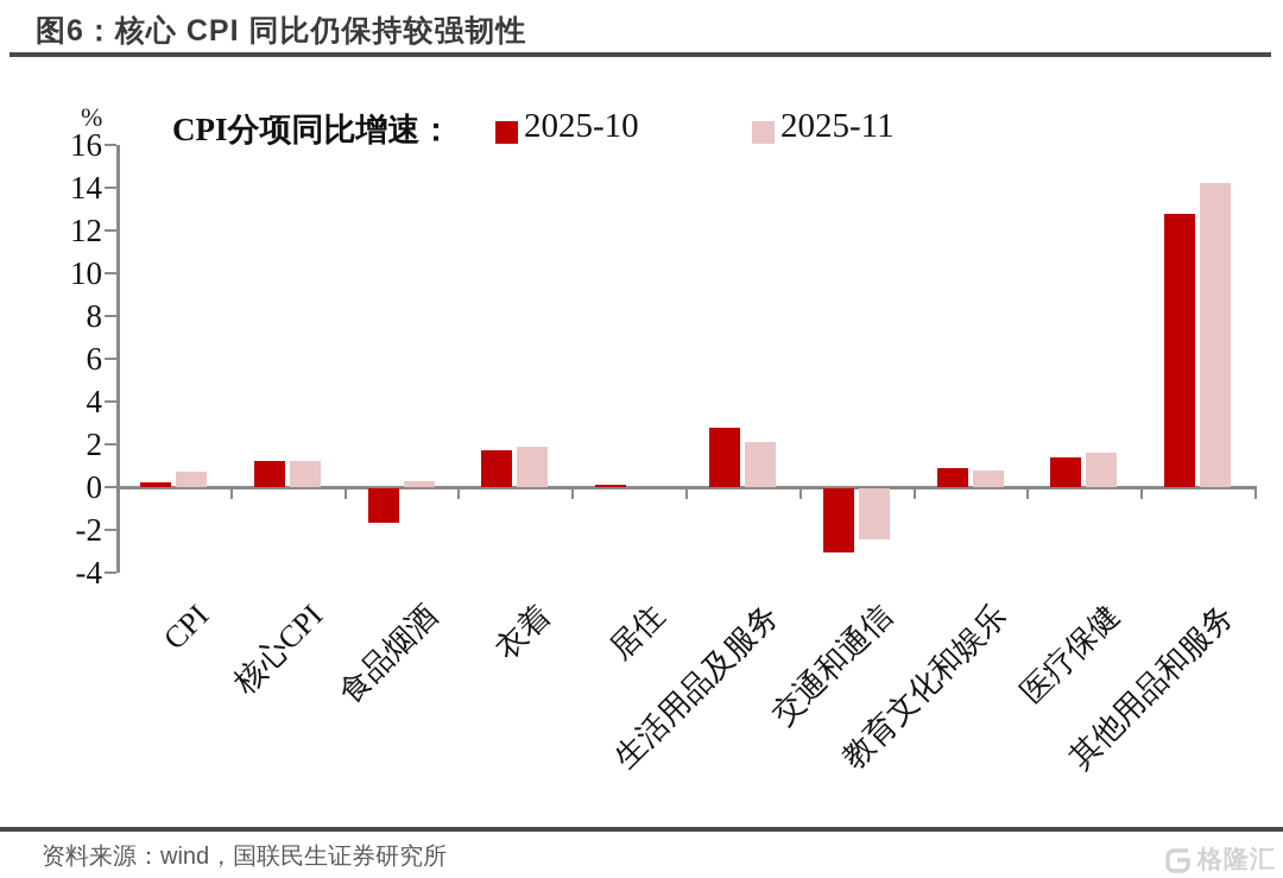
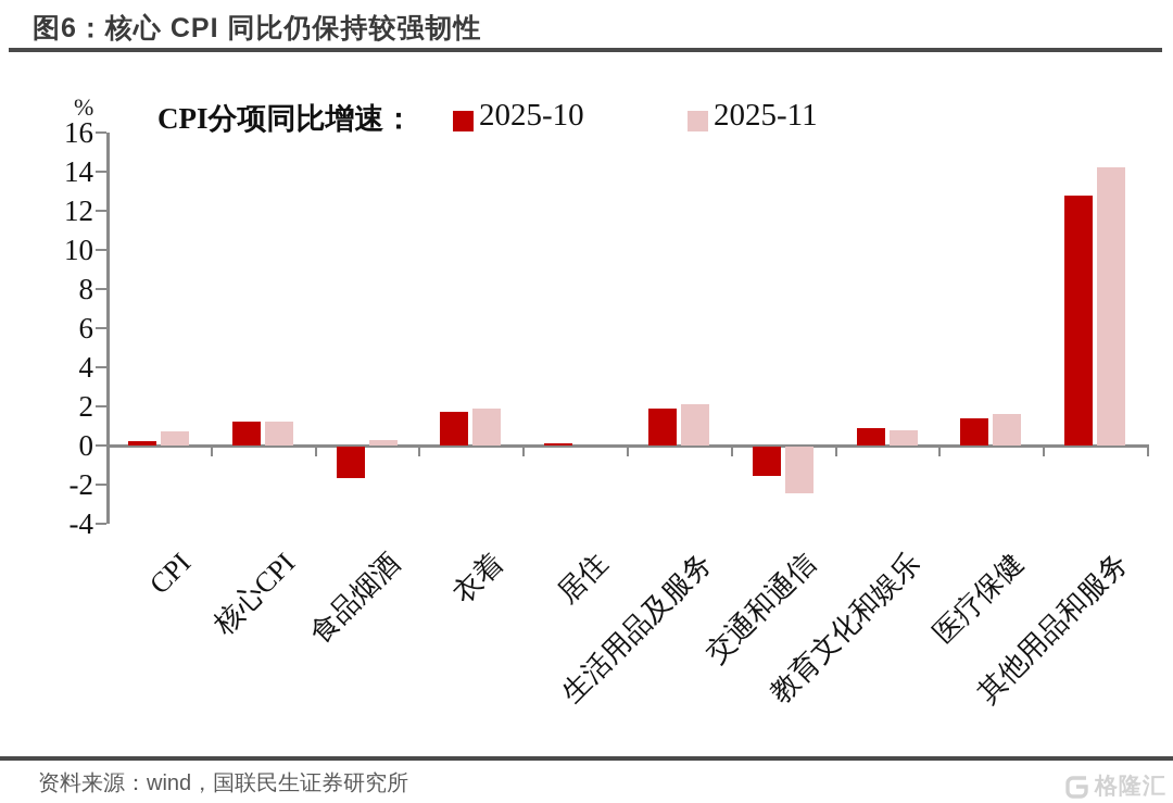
2025-10/生活用品及服务: 2.8 -> 1.9
2025-10/交通和通信: -3.0 -> -1.5
